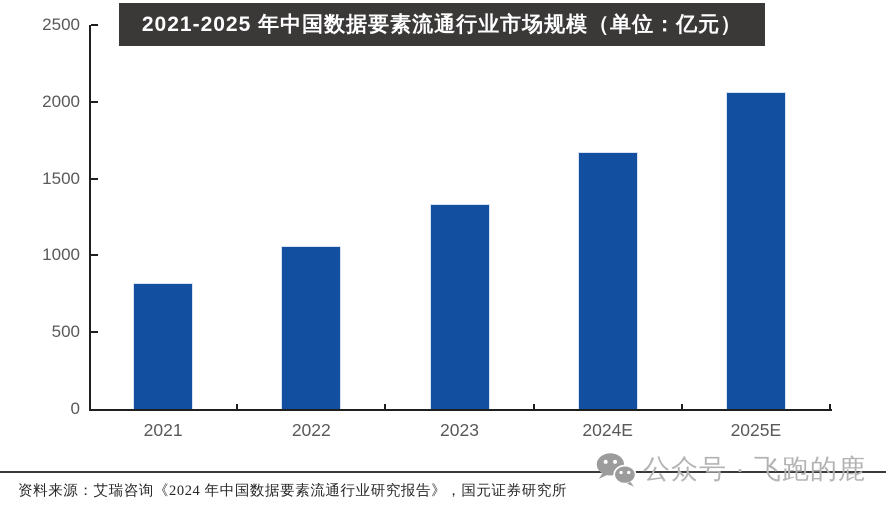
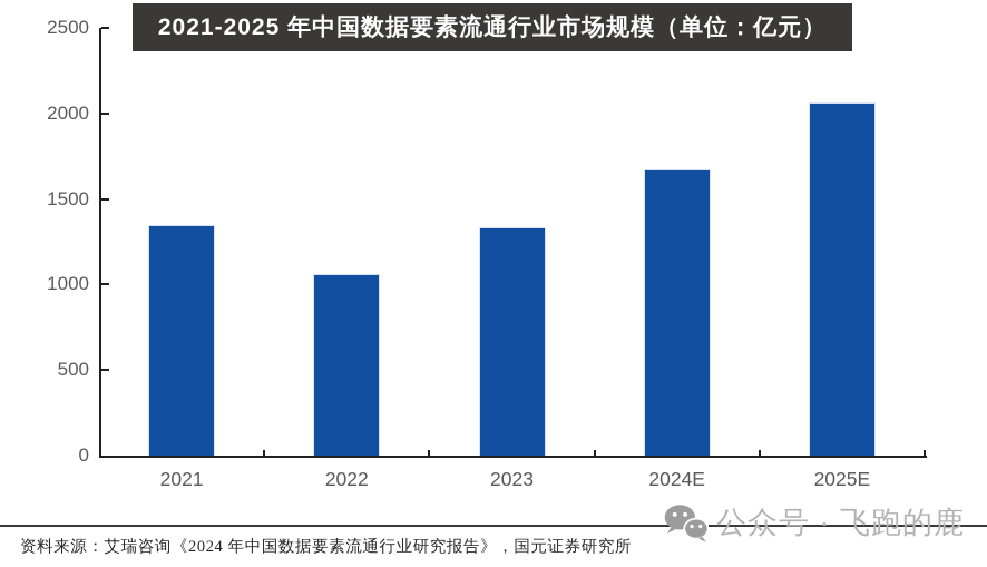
2021: 820 -> 1350
